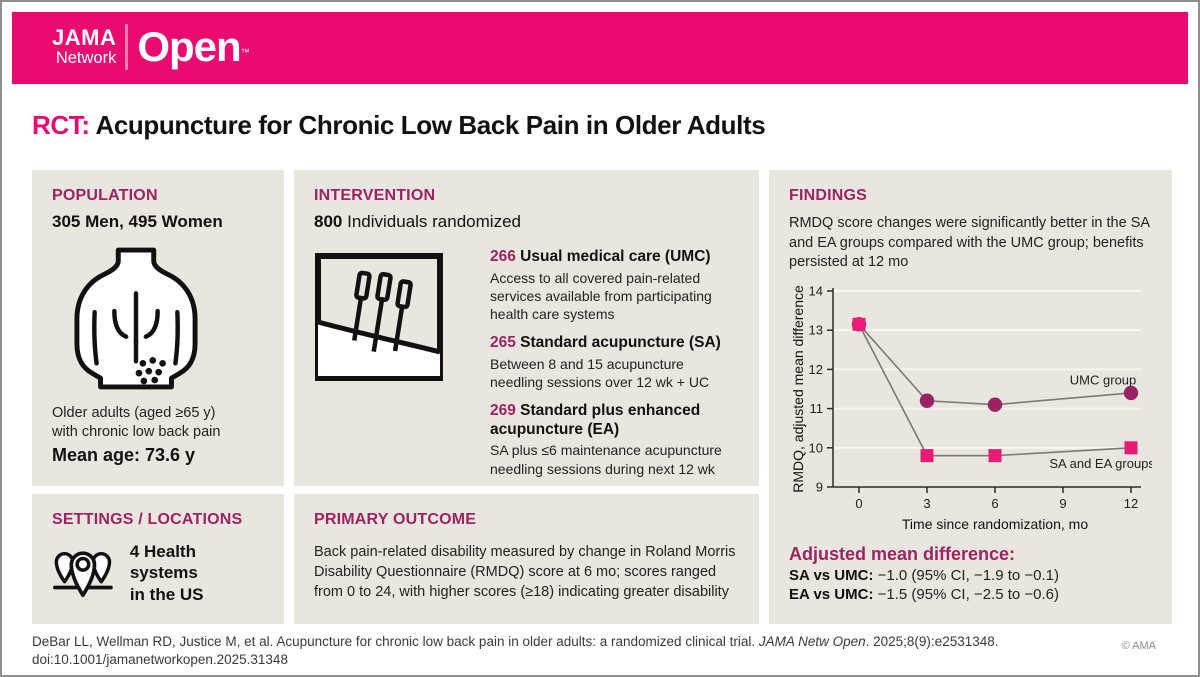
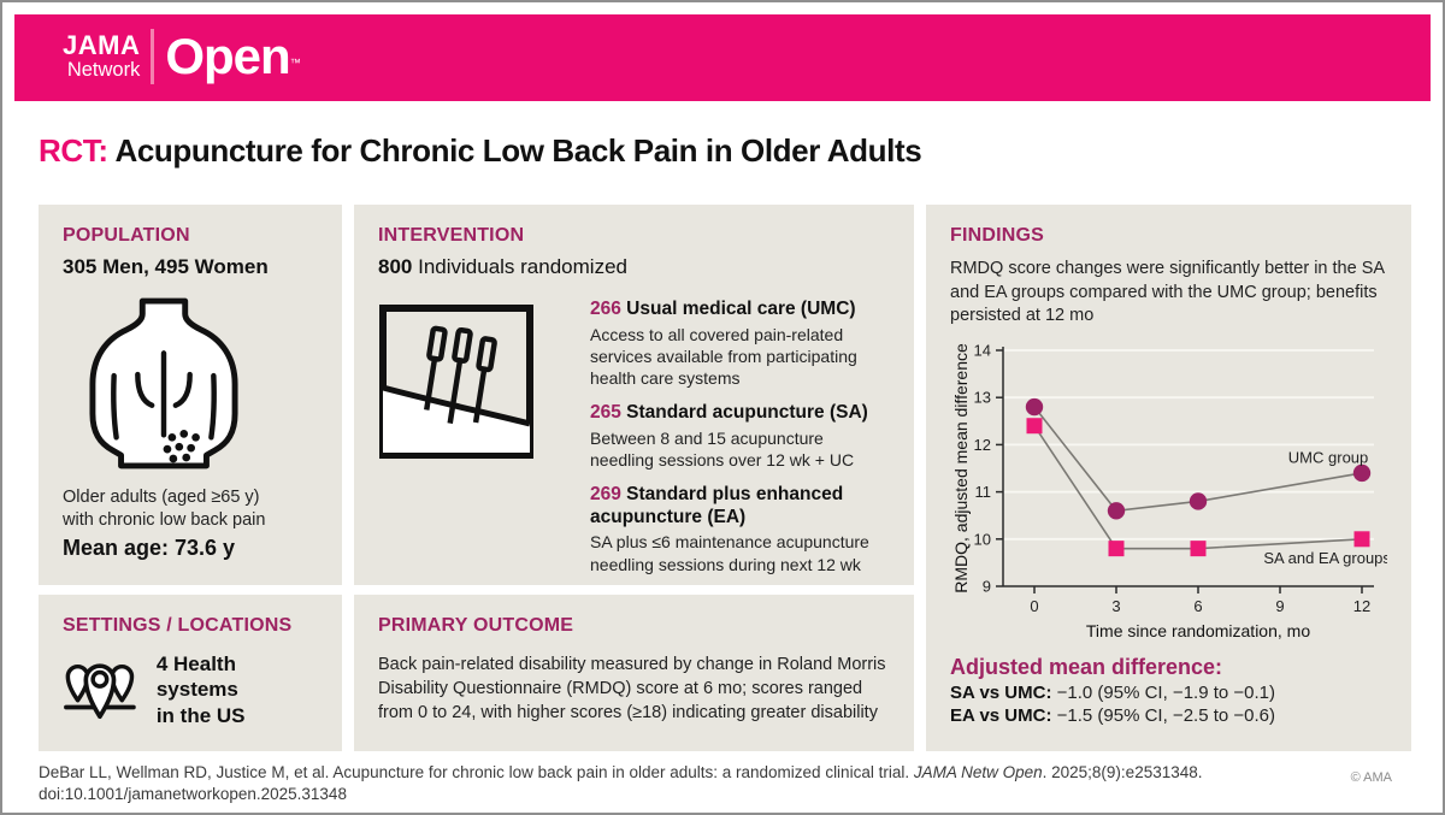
UMC group/0: 13.2 -> 12.8
SA and EA groups/0: 13.2 -> 12.4
UMC group/3: 11.2 -> 10.6
UMC group/6: 11.1 -> 10.8
